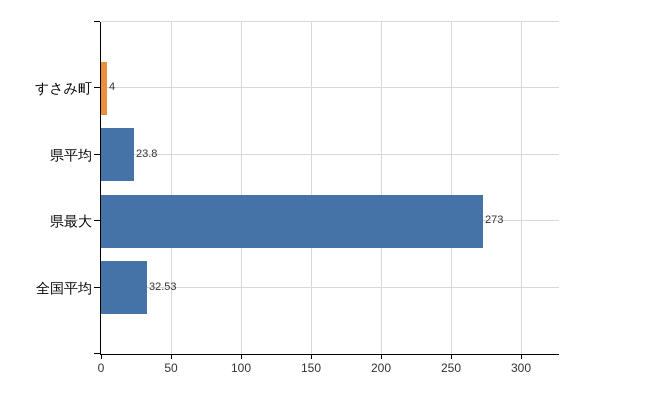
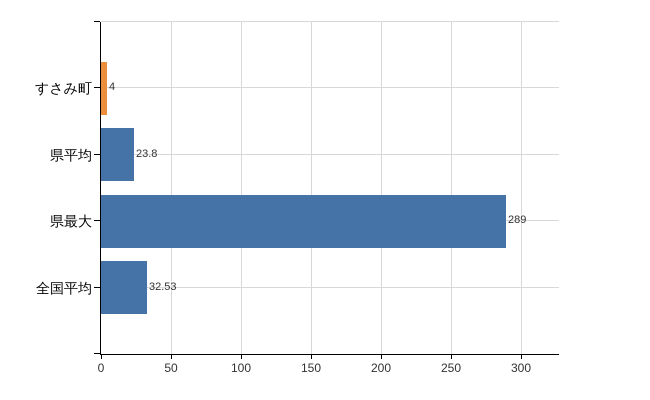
県最大: 273 -> 289
